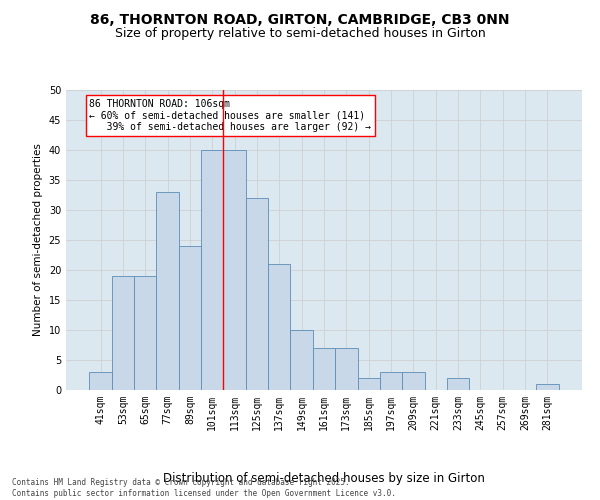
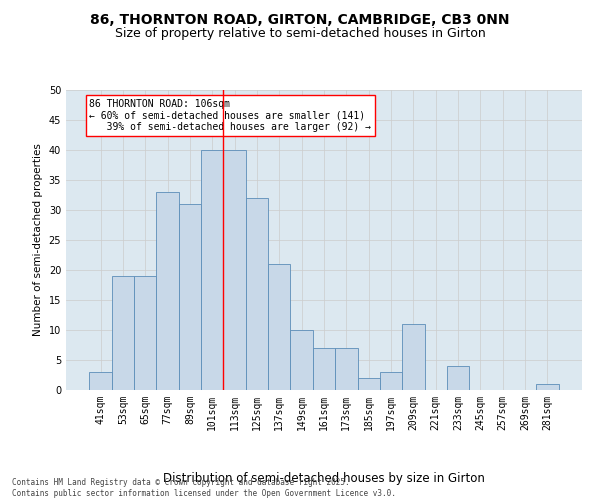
89sqm: 24 -> 31
209sqm: 3 -> 11
233sqm: 2 -> 4
